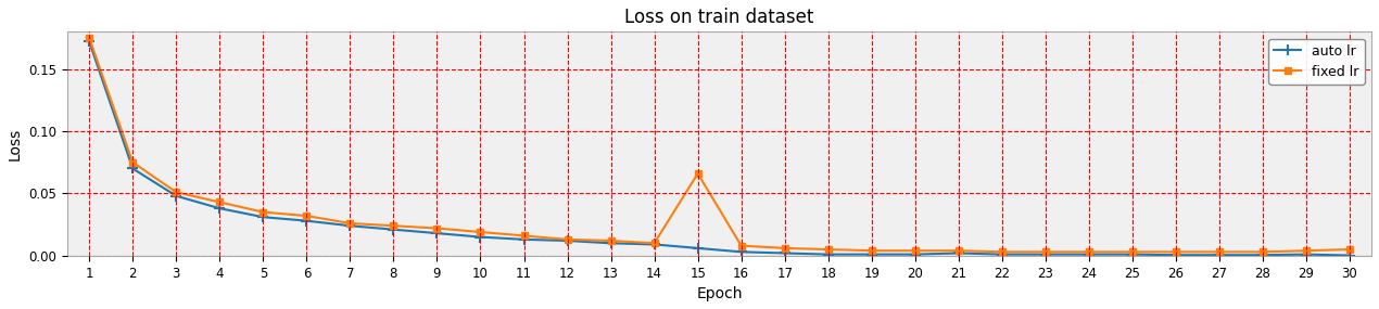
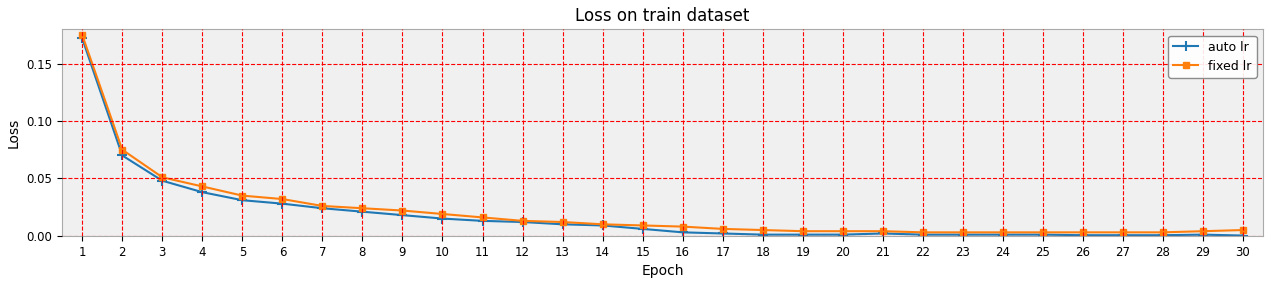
fixed lr/15: 0.066 -> 0.009
